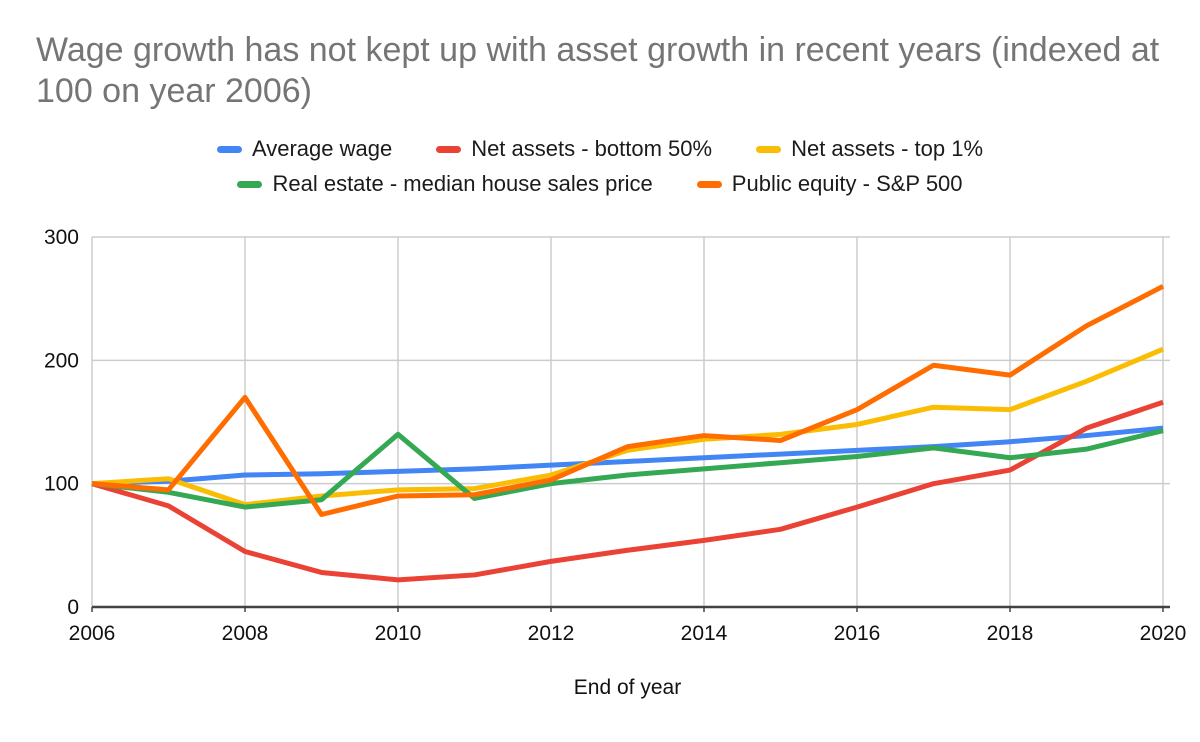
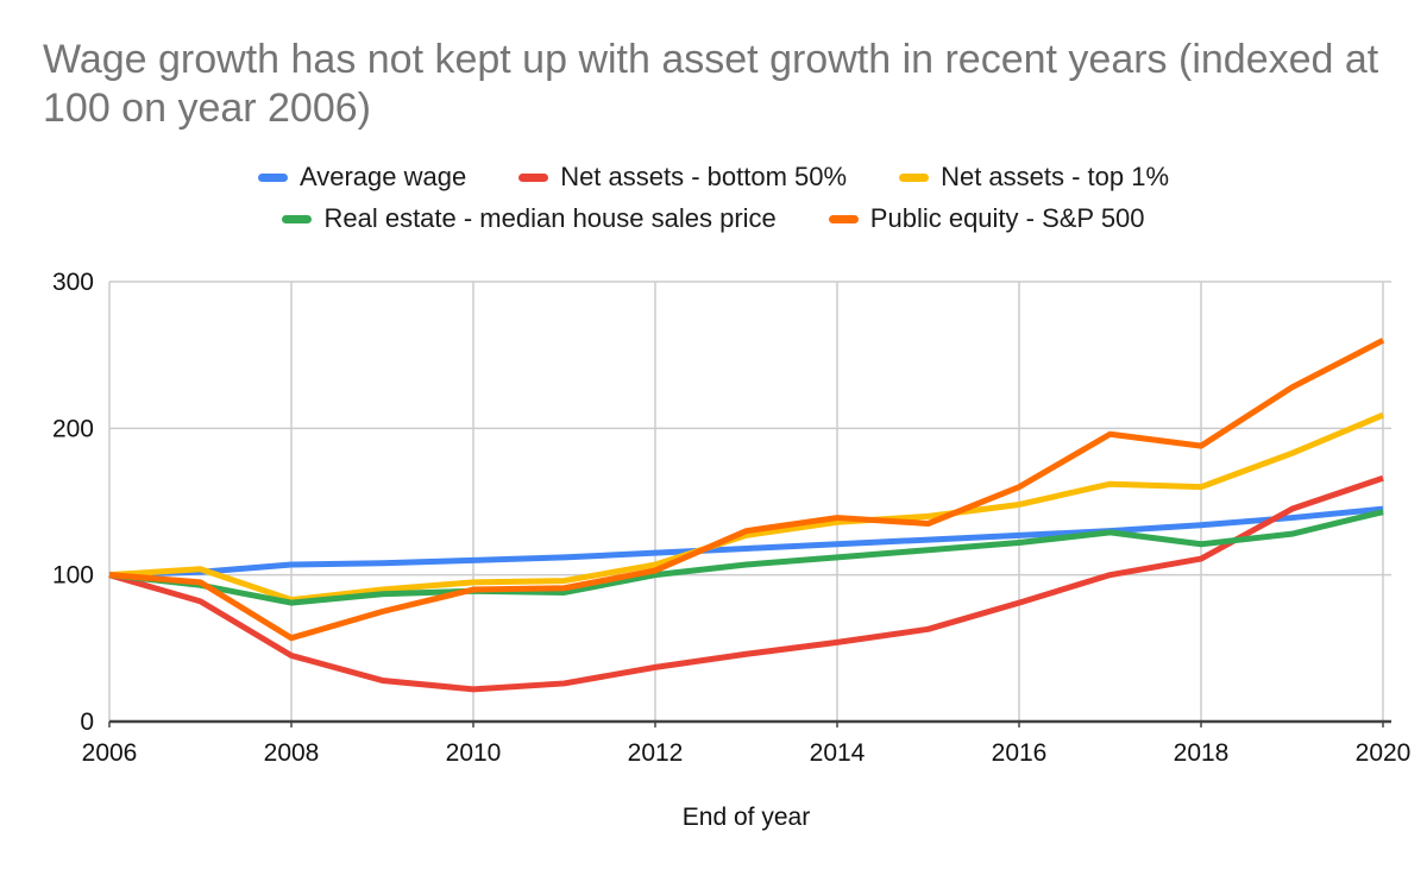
Public equity - S&P 500/2008: 170 -> 57
Real estate - median house sales price/2010: 140 -> 89
